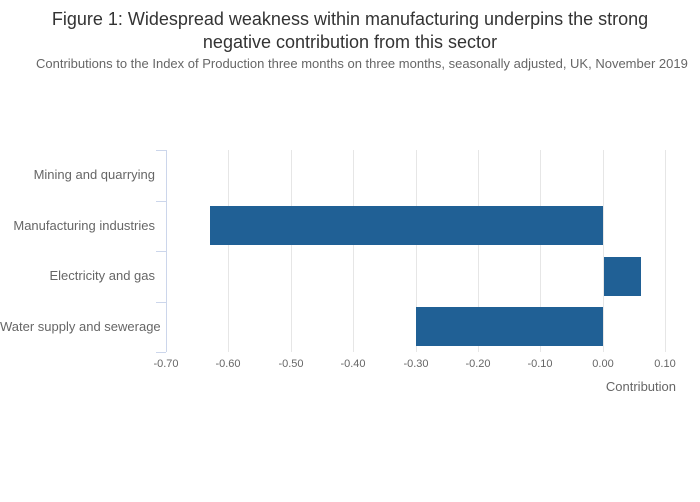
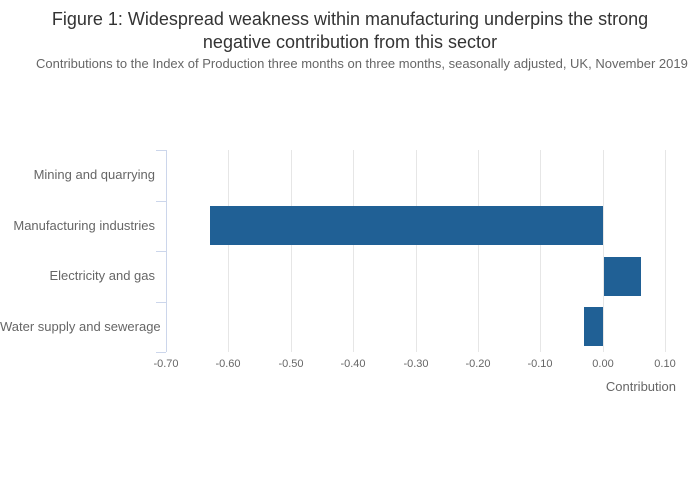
Water supply and sewerage: -0.30 -> -0.03
